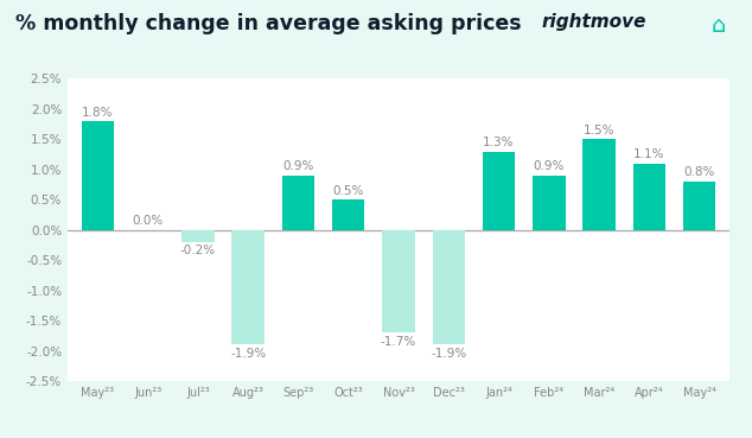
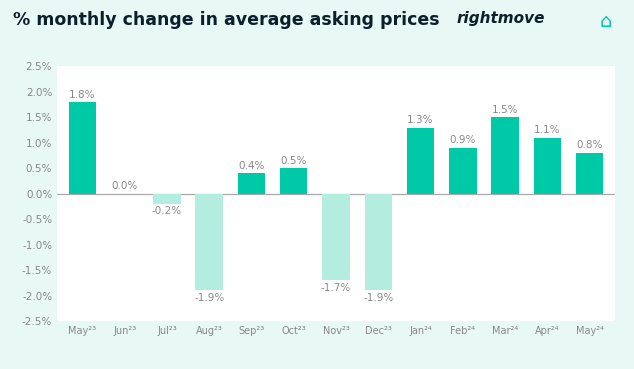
Sep²³: 0.9% -> 0.4%
